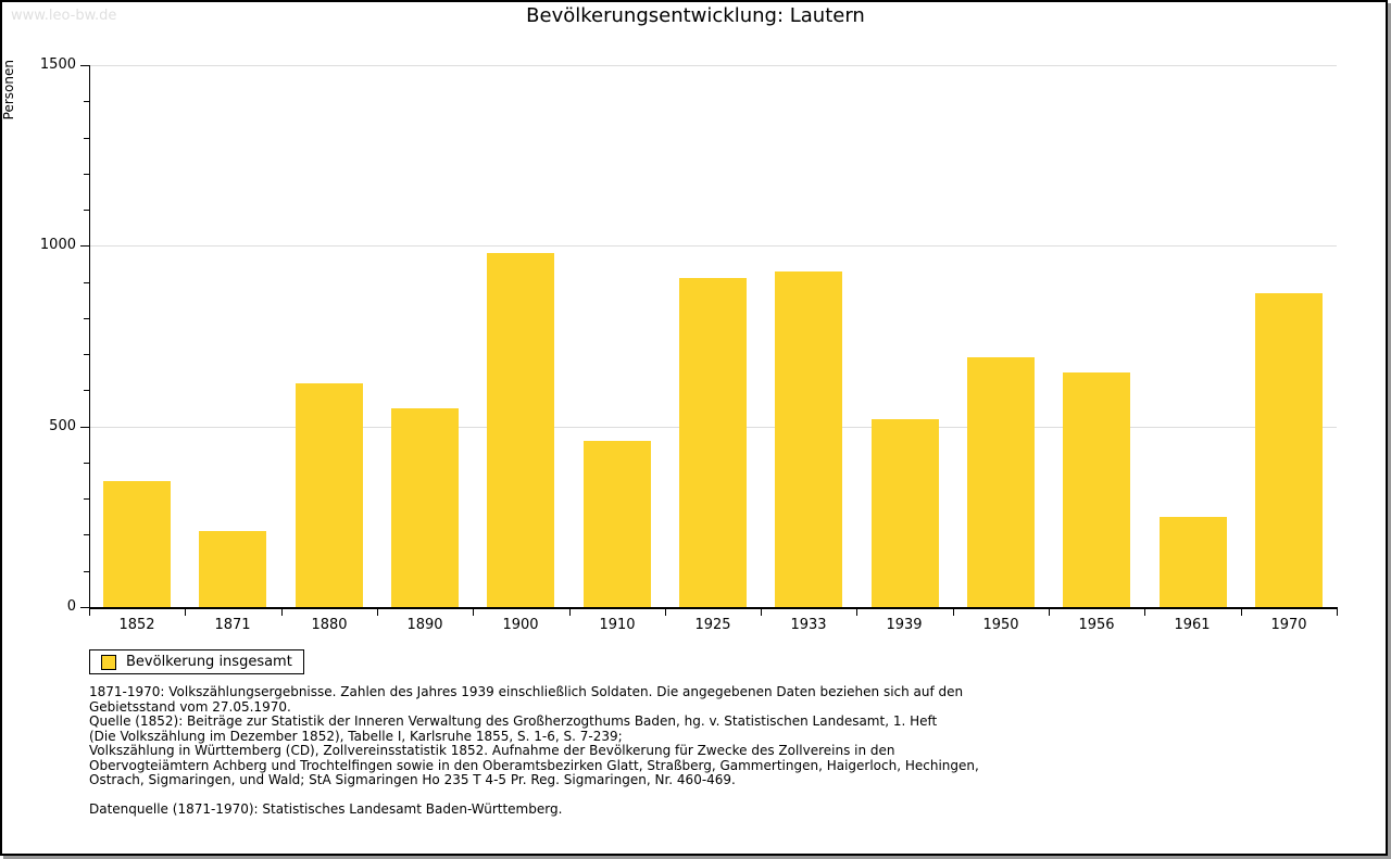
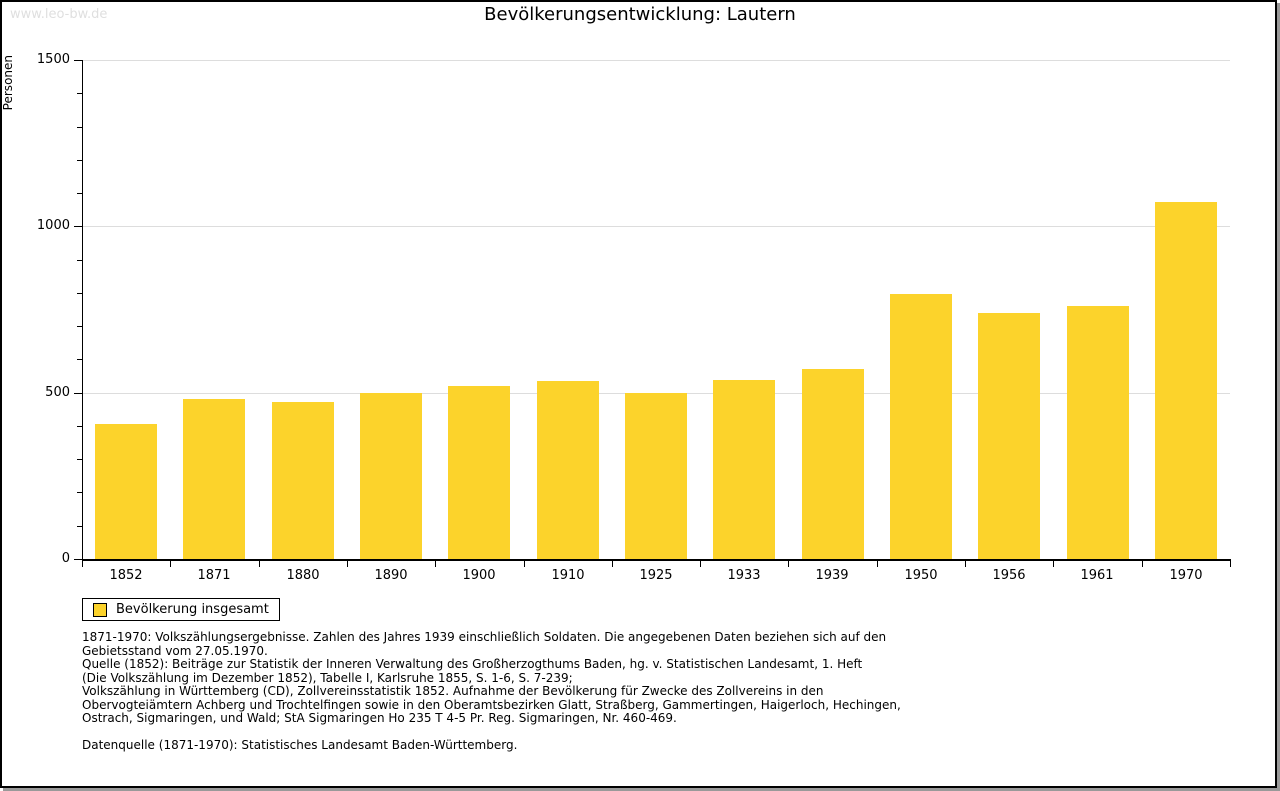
1852: 350 -> 400
1871: 210 -> 480
1880: 620 -> 470
1890: 550 -> 500
1900: 980 -> 520
1910: 460 -> 540
1925: 910 -> 500
1933: 930 -> 540
1939: 520 -> 570
1950: 690 -> 800
1956: 650 -> 740
1961: 250 -> 760
1970: 870 -> 1070
